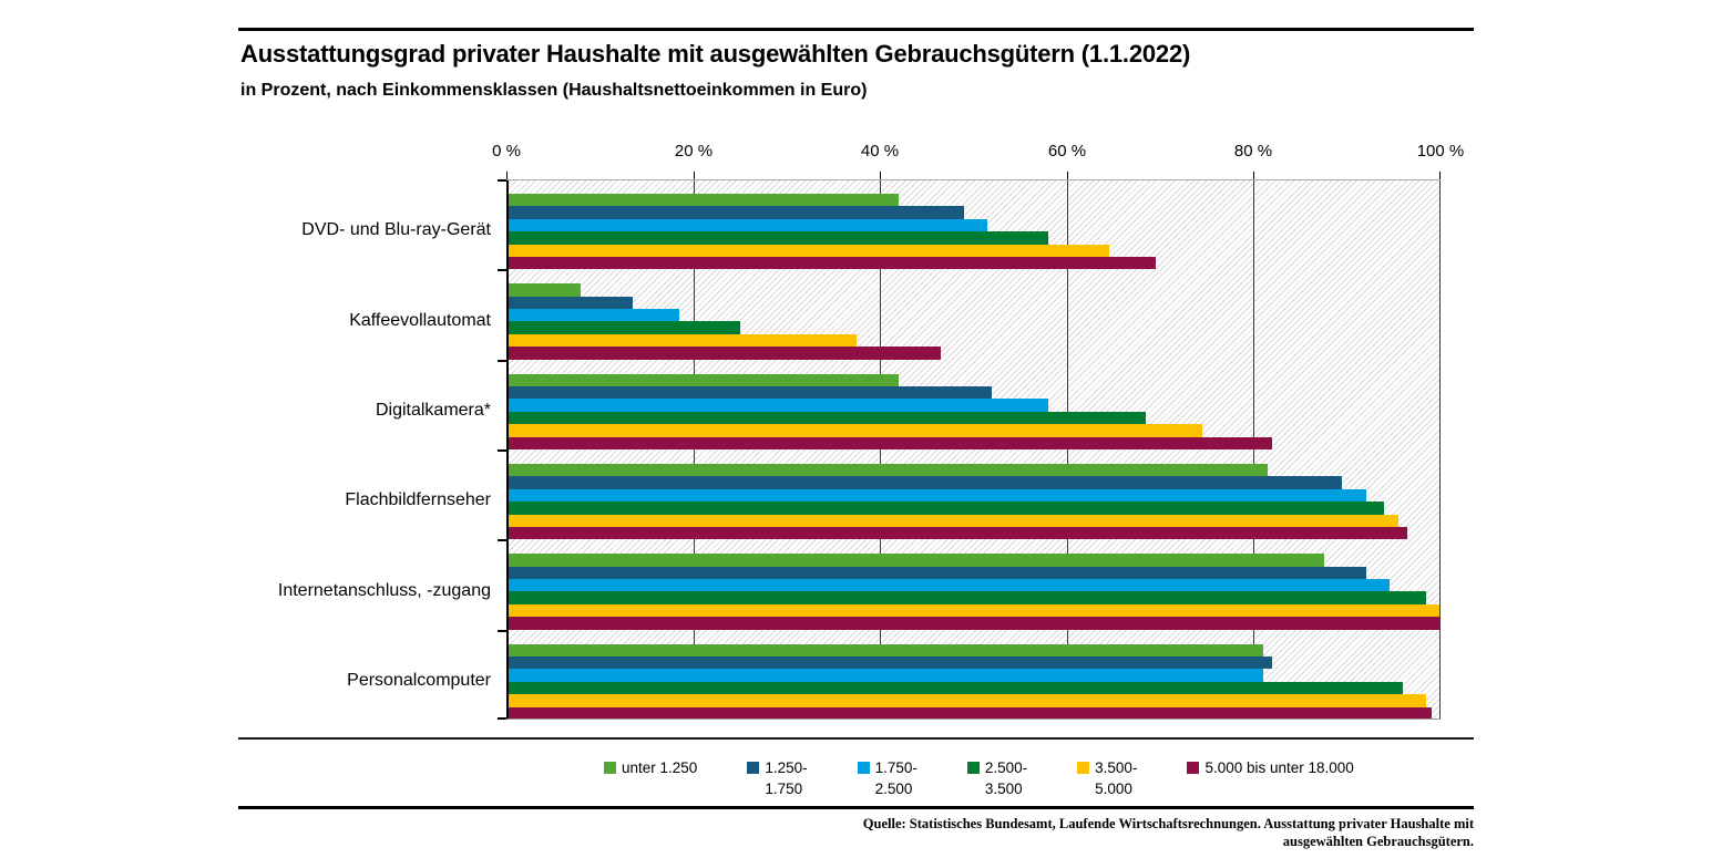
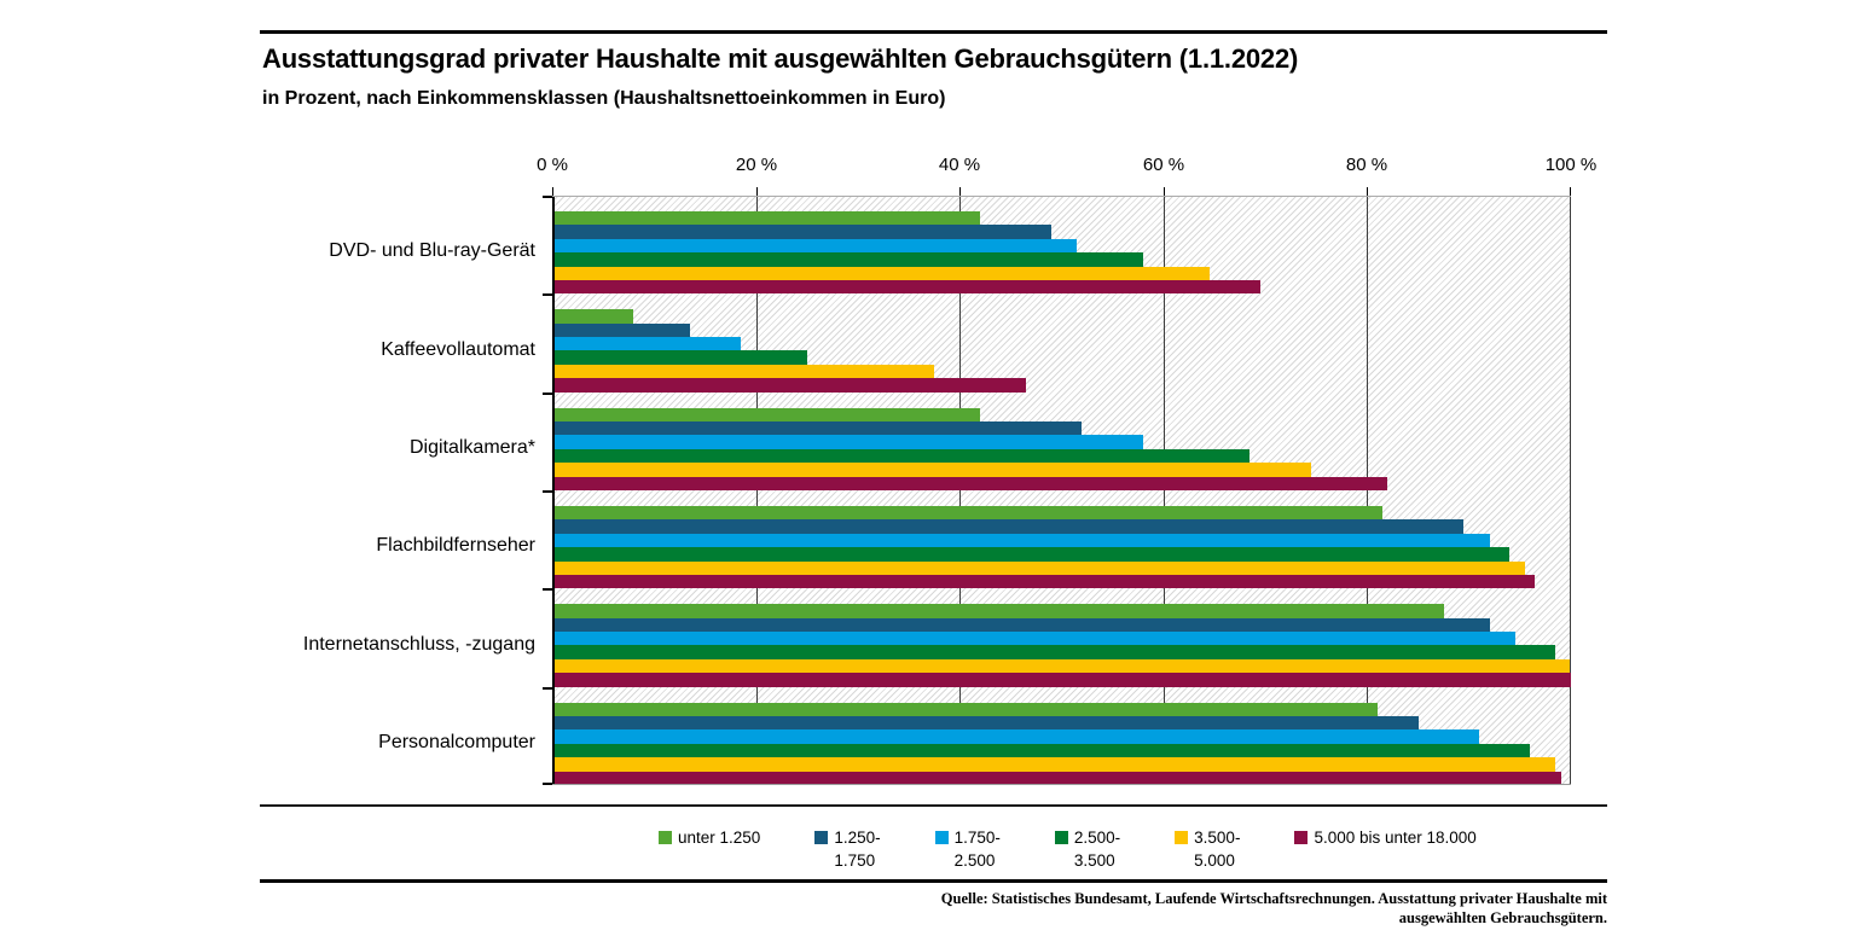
1.250-1.750/Personalcomputer: 82% -> 85%
1.750-2.500/Personalcomputer: 81% -> 91%
